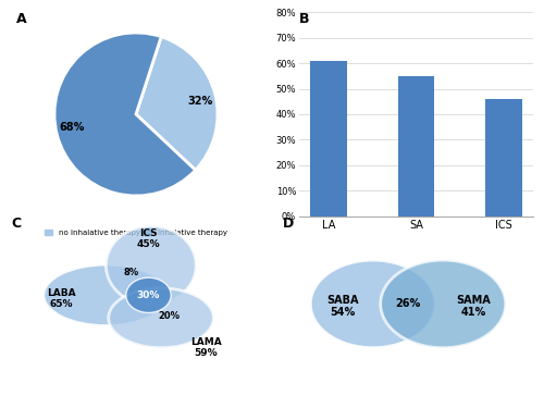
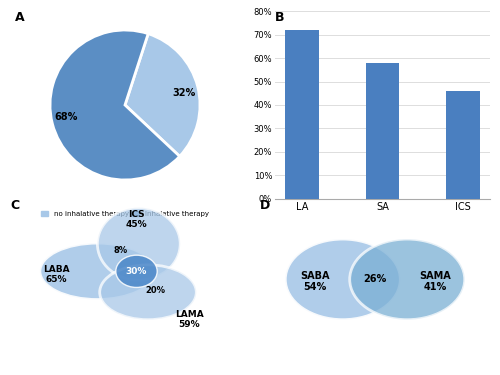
LA: 61% -> 72%
SA: 55% -> 58%
